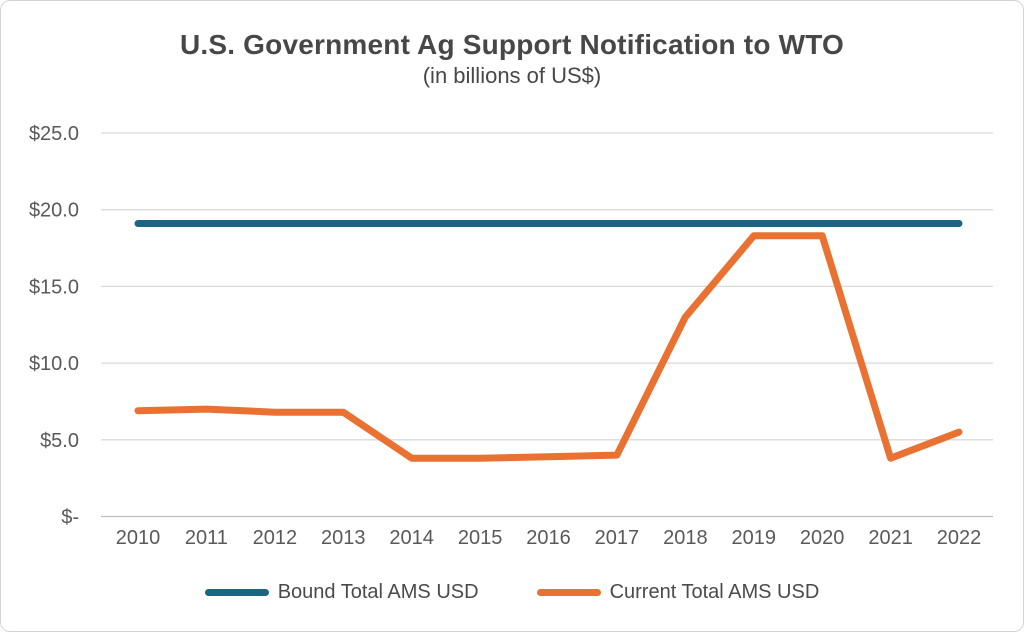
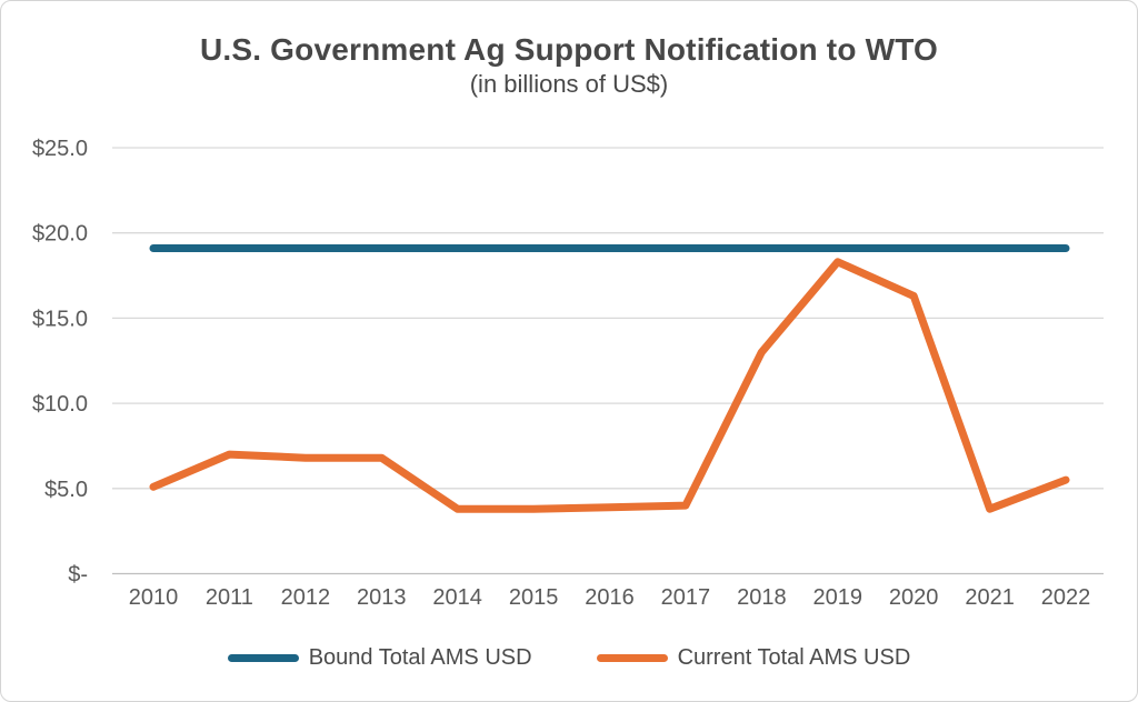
Current Total AMS USD/2010: $6.9 -> $5.1
Current Total AMS USD/2020: $18.3 -> $16.3
